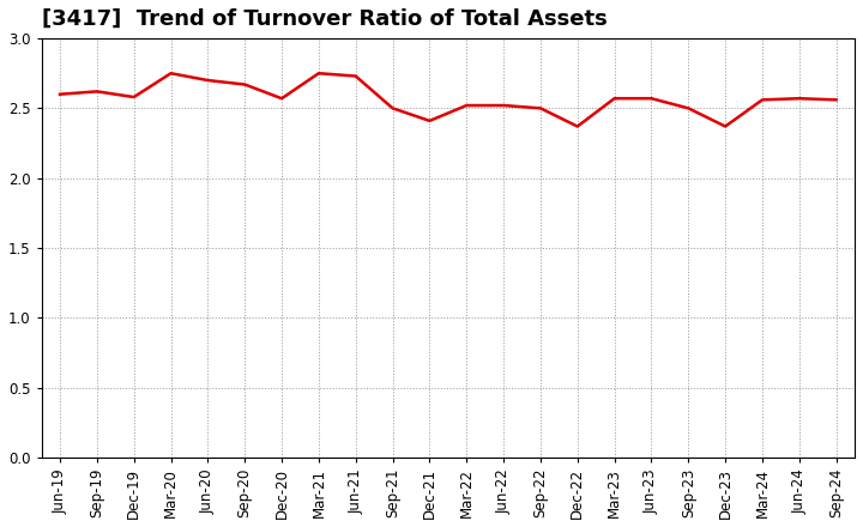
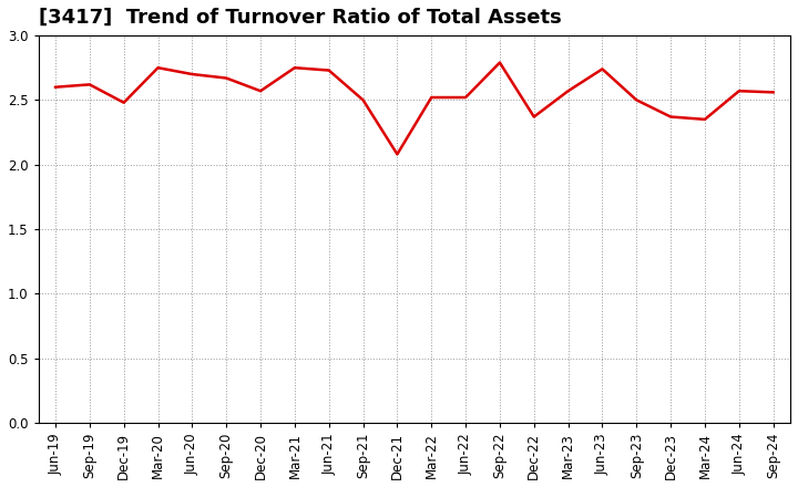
Dec-19: 2.58 -> 2.48
Dec-21: 2.41 -> 2.08
Sep-22: 2.50 -> 2.79
Jun-23: 2.57 -> 2.74
Mar-24: 2.56 -> 2.35
